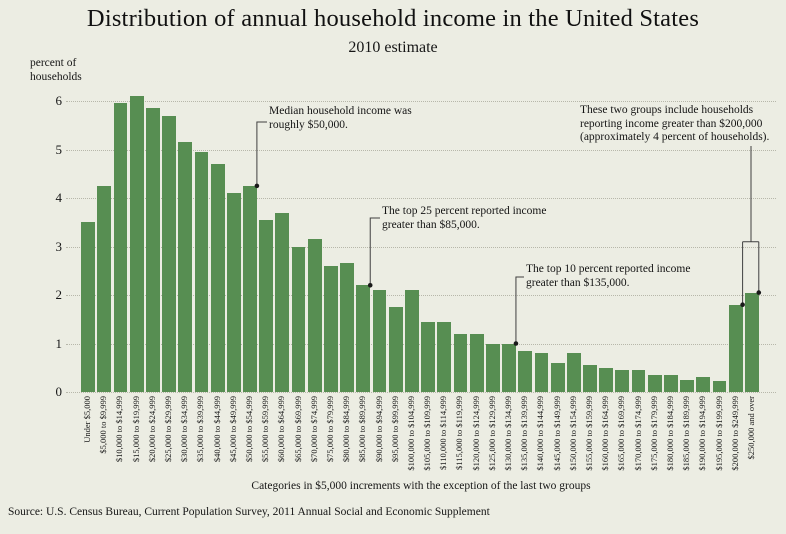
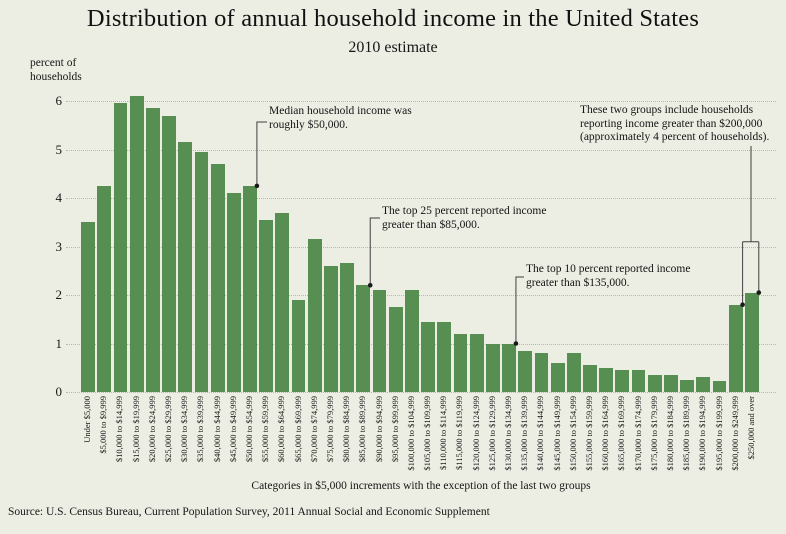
$65,000 to $69,999: 3.0 -> 1.9
